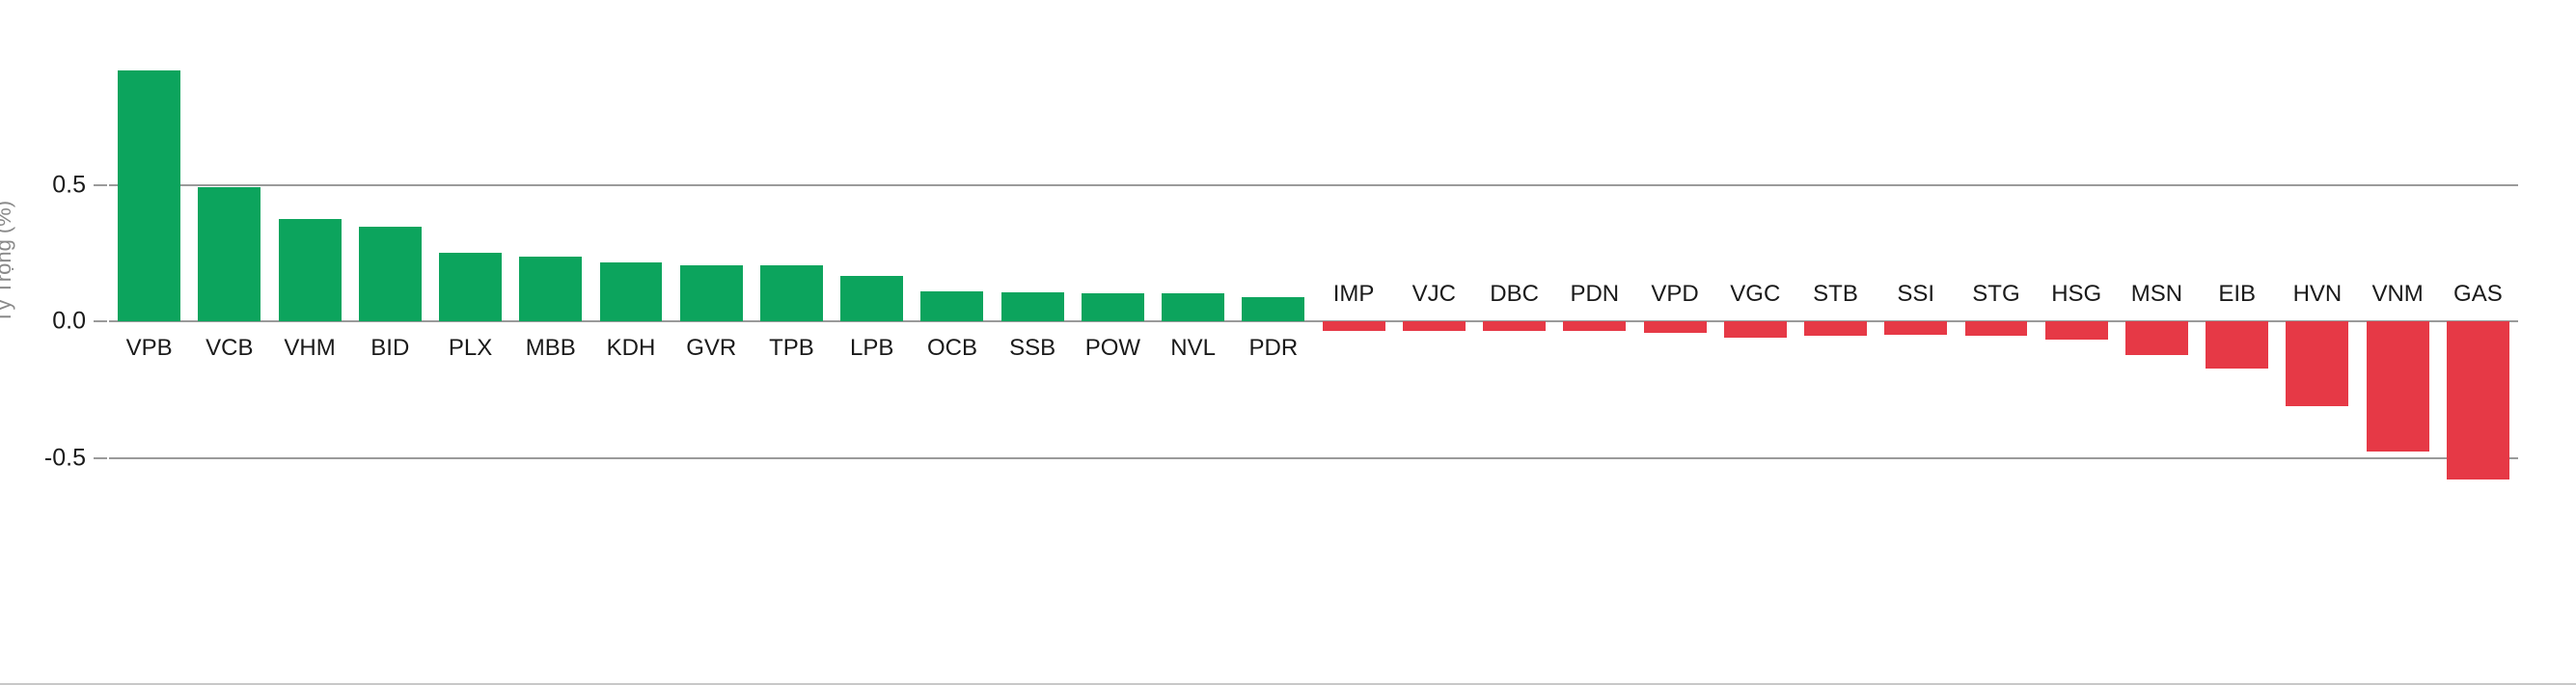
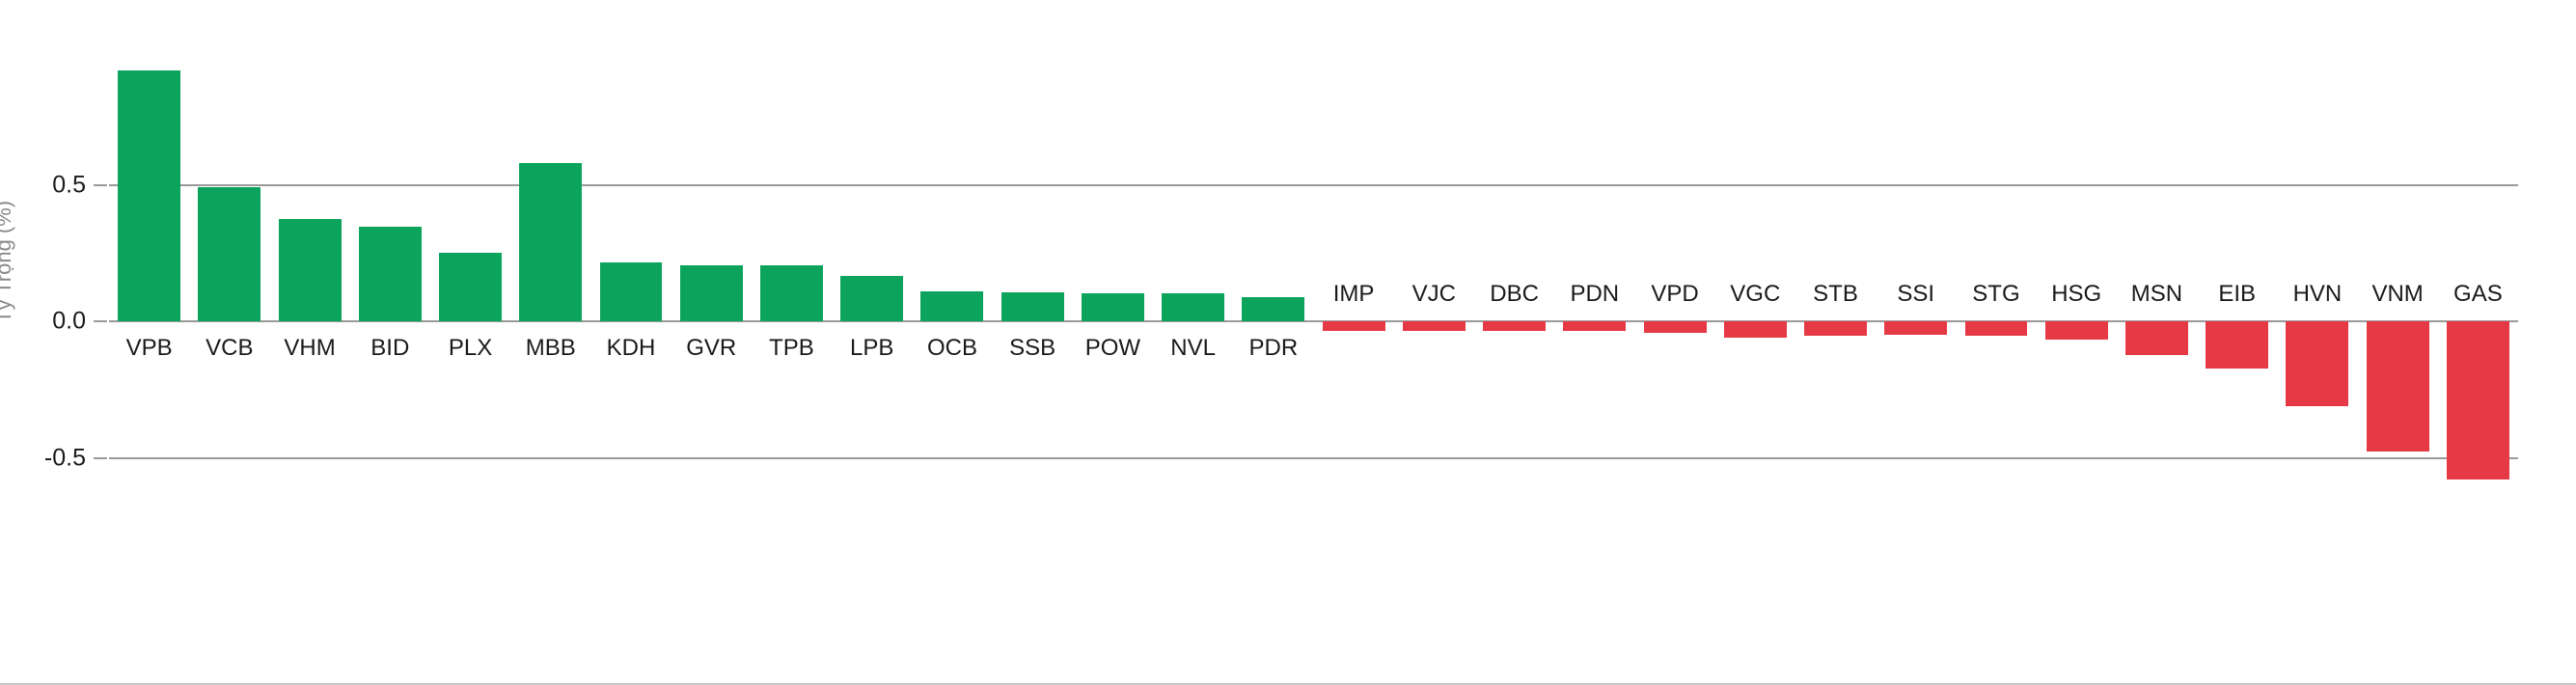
MBB: 0.23 -> 0.58
